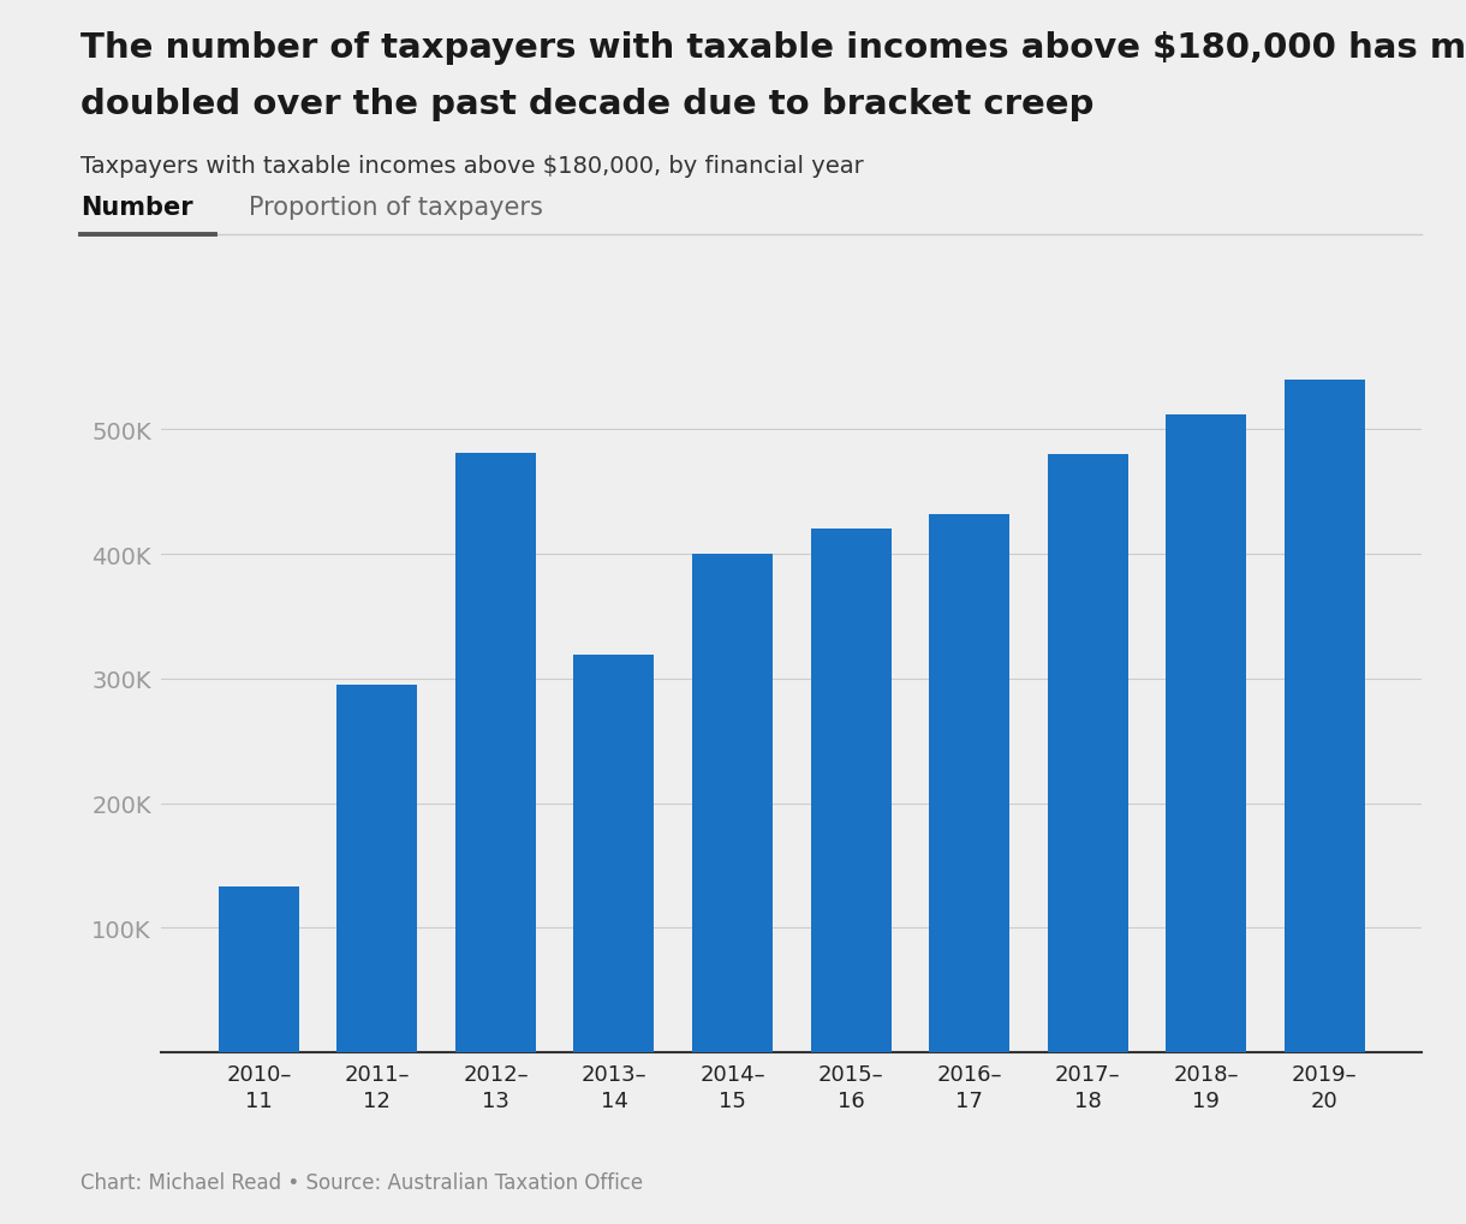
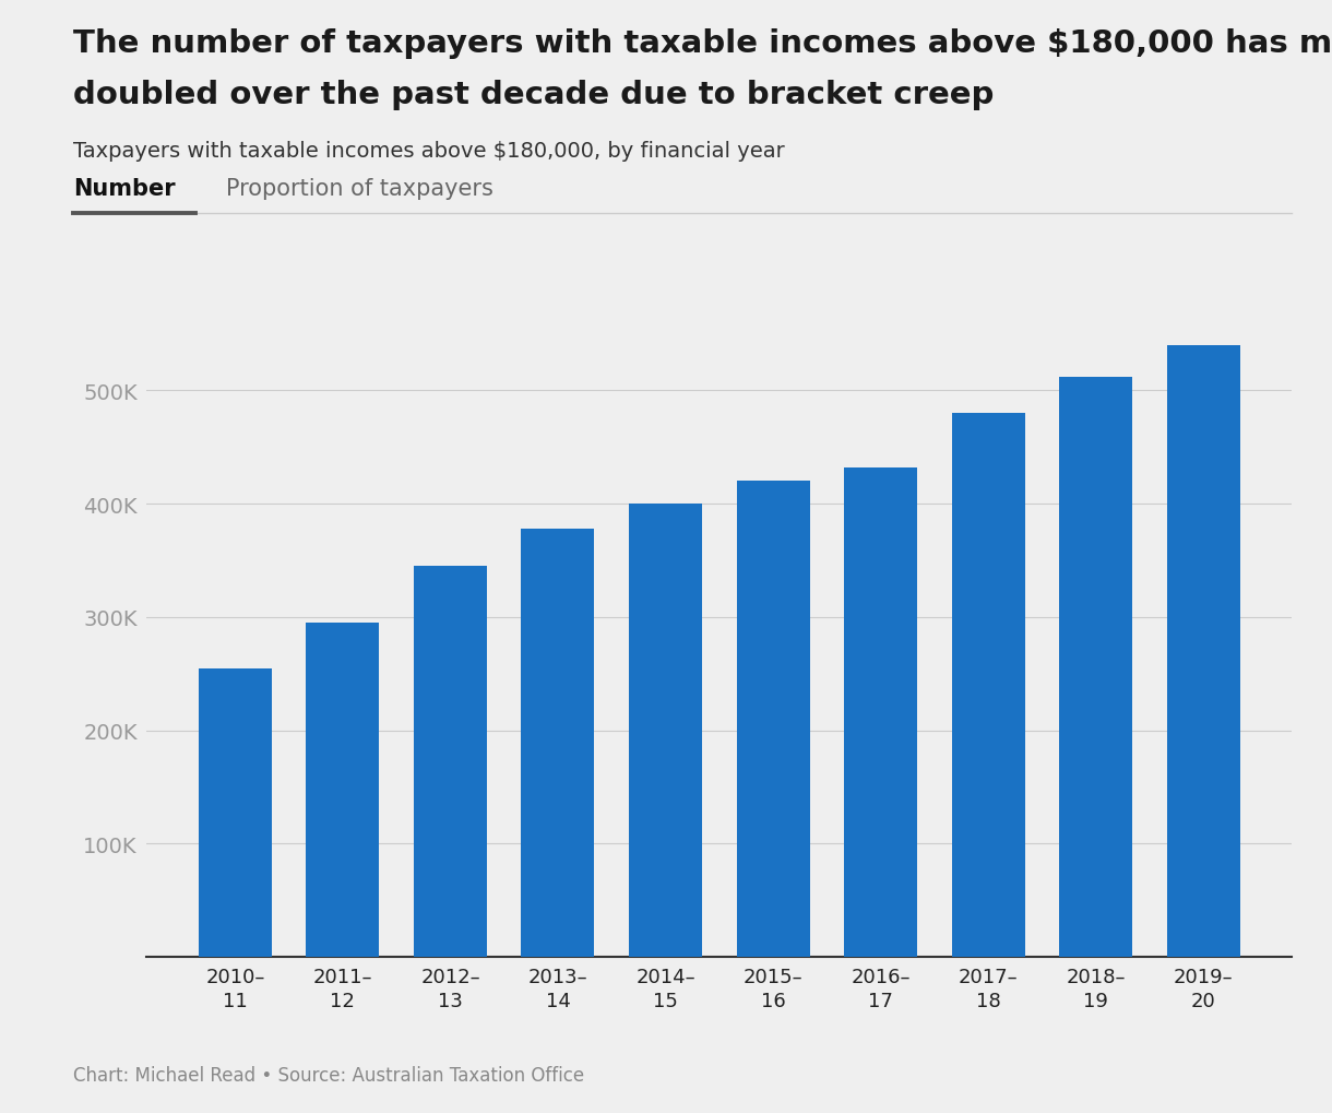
2010– 11: 133K -> 255K
2012– 13: 481K -> 345K
2013– 14: 319K -> 378K
